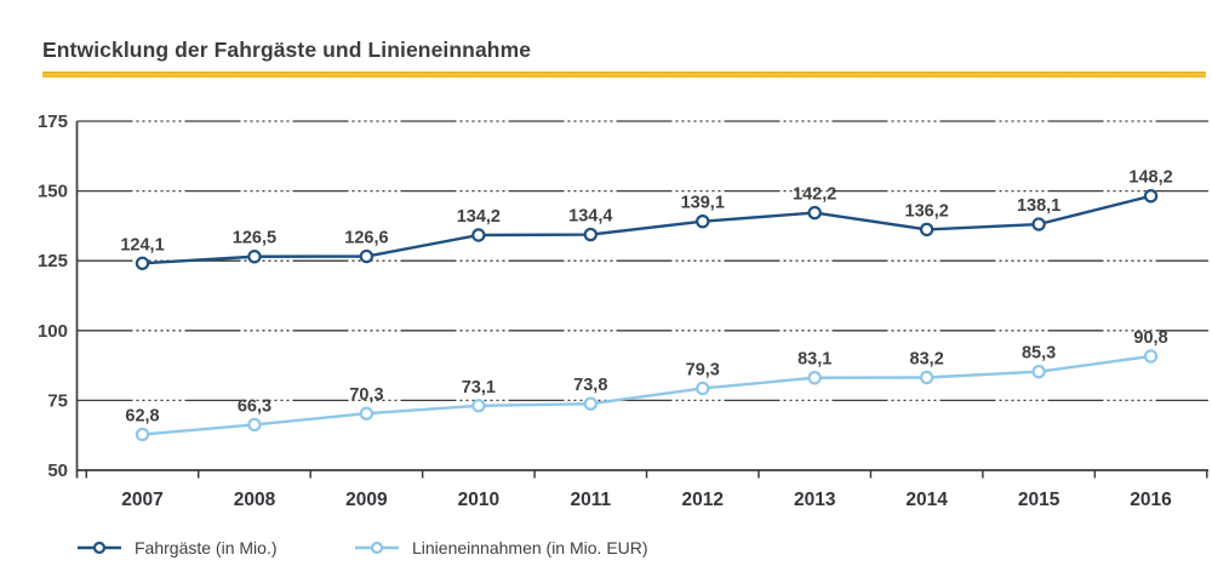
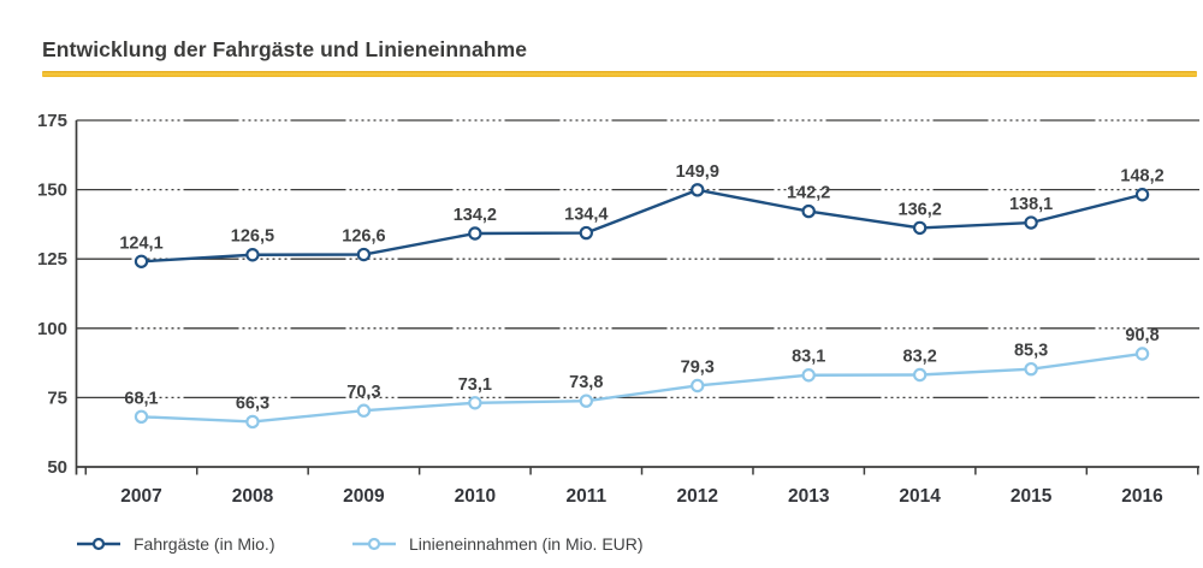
Linieneinnahmen (in Mio. EUR)/2007: 62,8 -> 68,1
Fahrgäste (in Mio.)/2012: 139,1 -> 149,9
